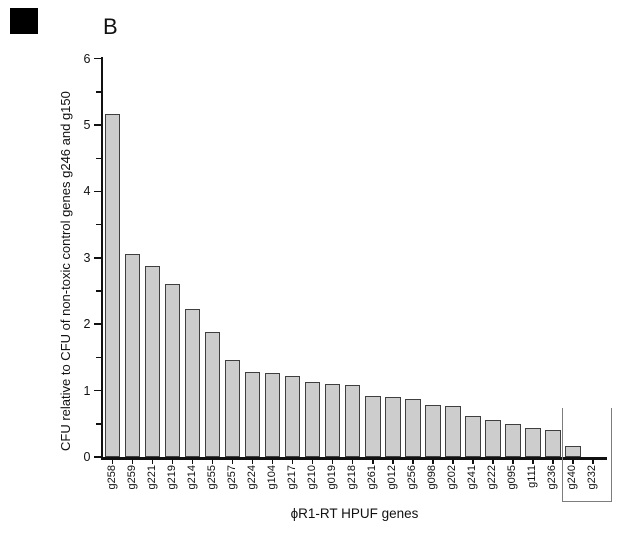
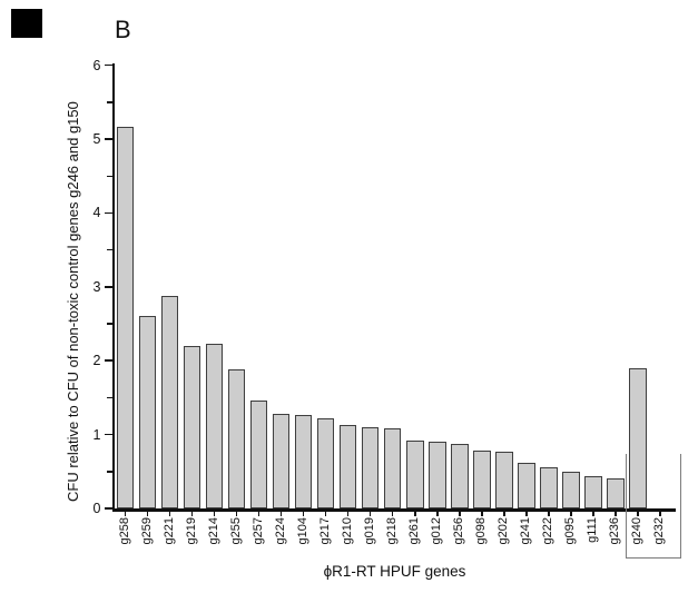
g259: 3.0 -> 2.6
g219: 2.6 -> 2.2
g240: 0.2 -> 1.9
